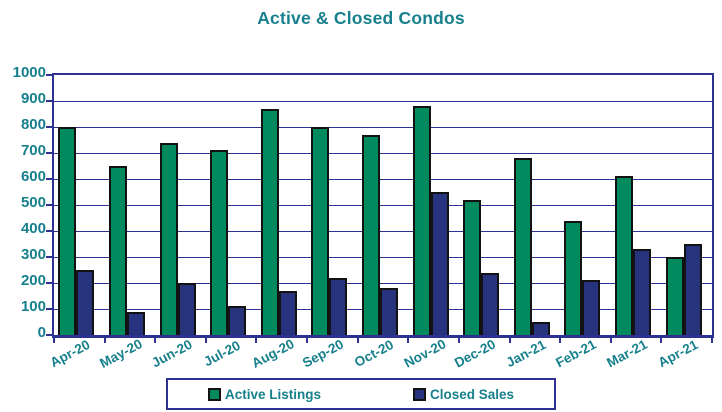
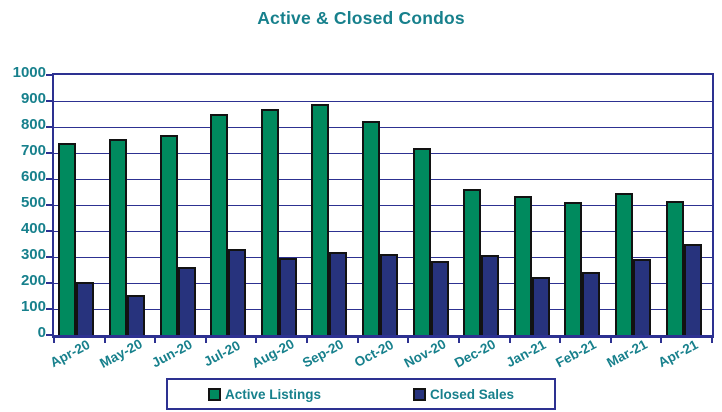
Active Listings/Apr-20: 800 -> 740
Closed Sales/Apr-20: 250 -> 200
Active Listings/May-20: 650 -> 760
Closed Sales/May-20: 90 -> 160
Active Listings/Jun-20: 740 -> 770
Closed Sales/Jun-20: 200 -> 260
Active Listings/Jul-20: 710 -> 850
Closed Sales/Jul-20: 110 -> 330
Closed Sales/Aug-20: 170 -> 300
Active Listings/Sep-20: 800 -> 890
Closed Sales/Sep-20: 220 -> 320
Active Listings/Oct-20: 770 -> 820
Closed Sales/Oct-20: 180 -> 310
Active Listings/Nov-20: 880 -> 720
Closed Sales/Nov-20: 550 -> 290
Active Listings/Dec-20: 520 -> 560
Closed Sales/Dec-20: 240 -> 310
Active Listings/Jan-21: 680 -> 540
Closed Sales/Jan-21: 50 -> 220
Active Listings/Feb-21: 440 -> 510
Closed Sales/Feb-21: 210 -> 240
Active Listings/Mar-21: 610 -> 540
Closed Sales/Mar-21: 330 -> 290
Active Listings/Apr-21: 300 -> 520
